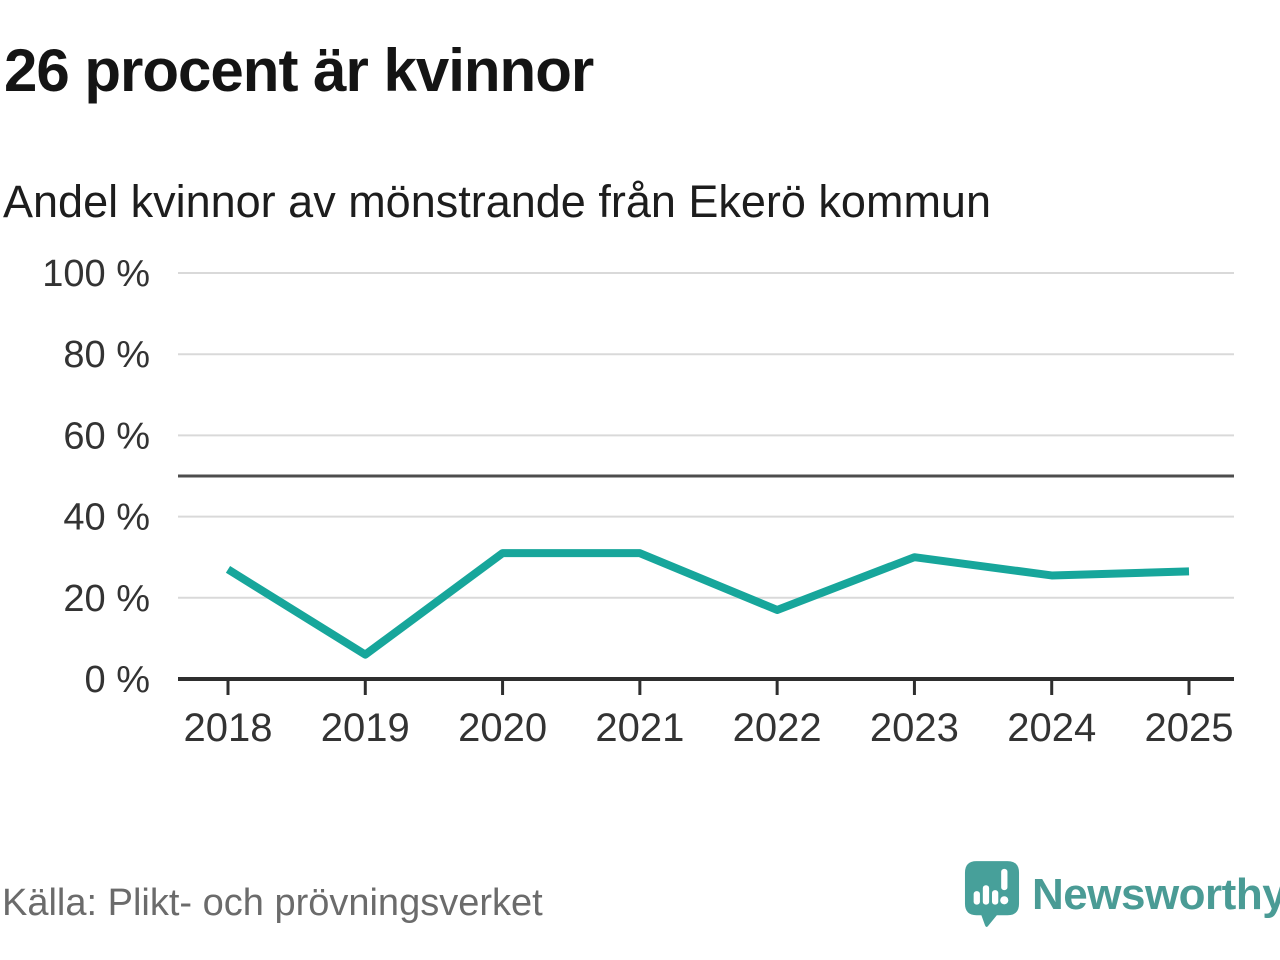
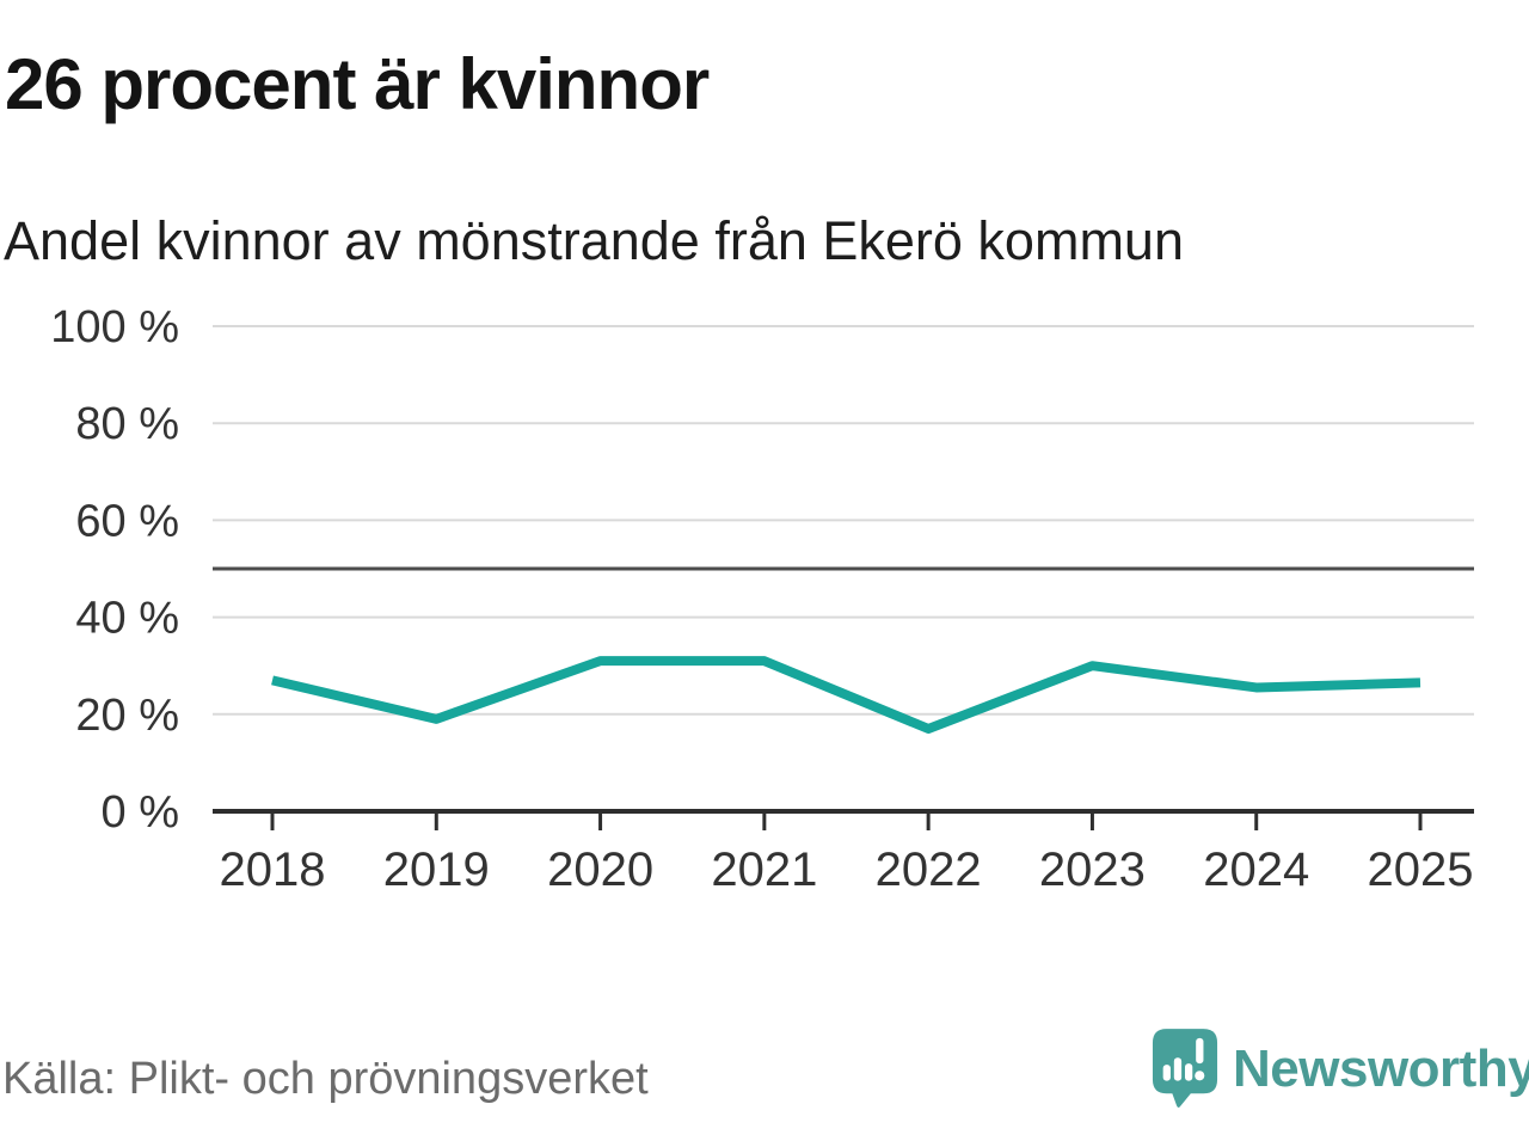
2019: 6% -> 19%
